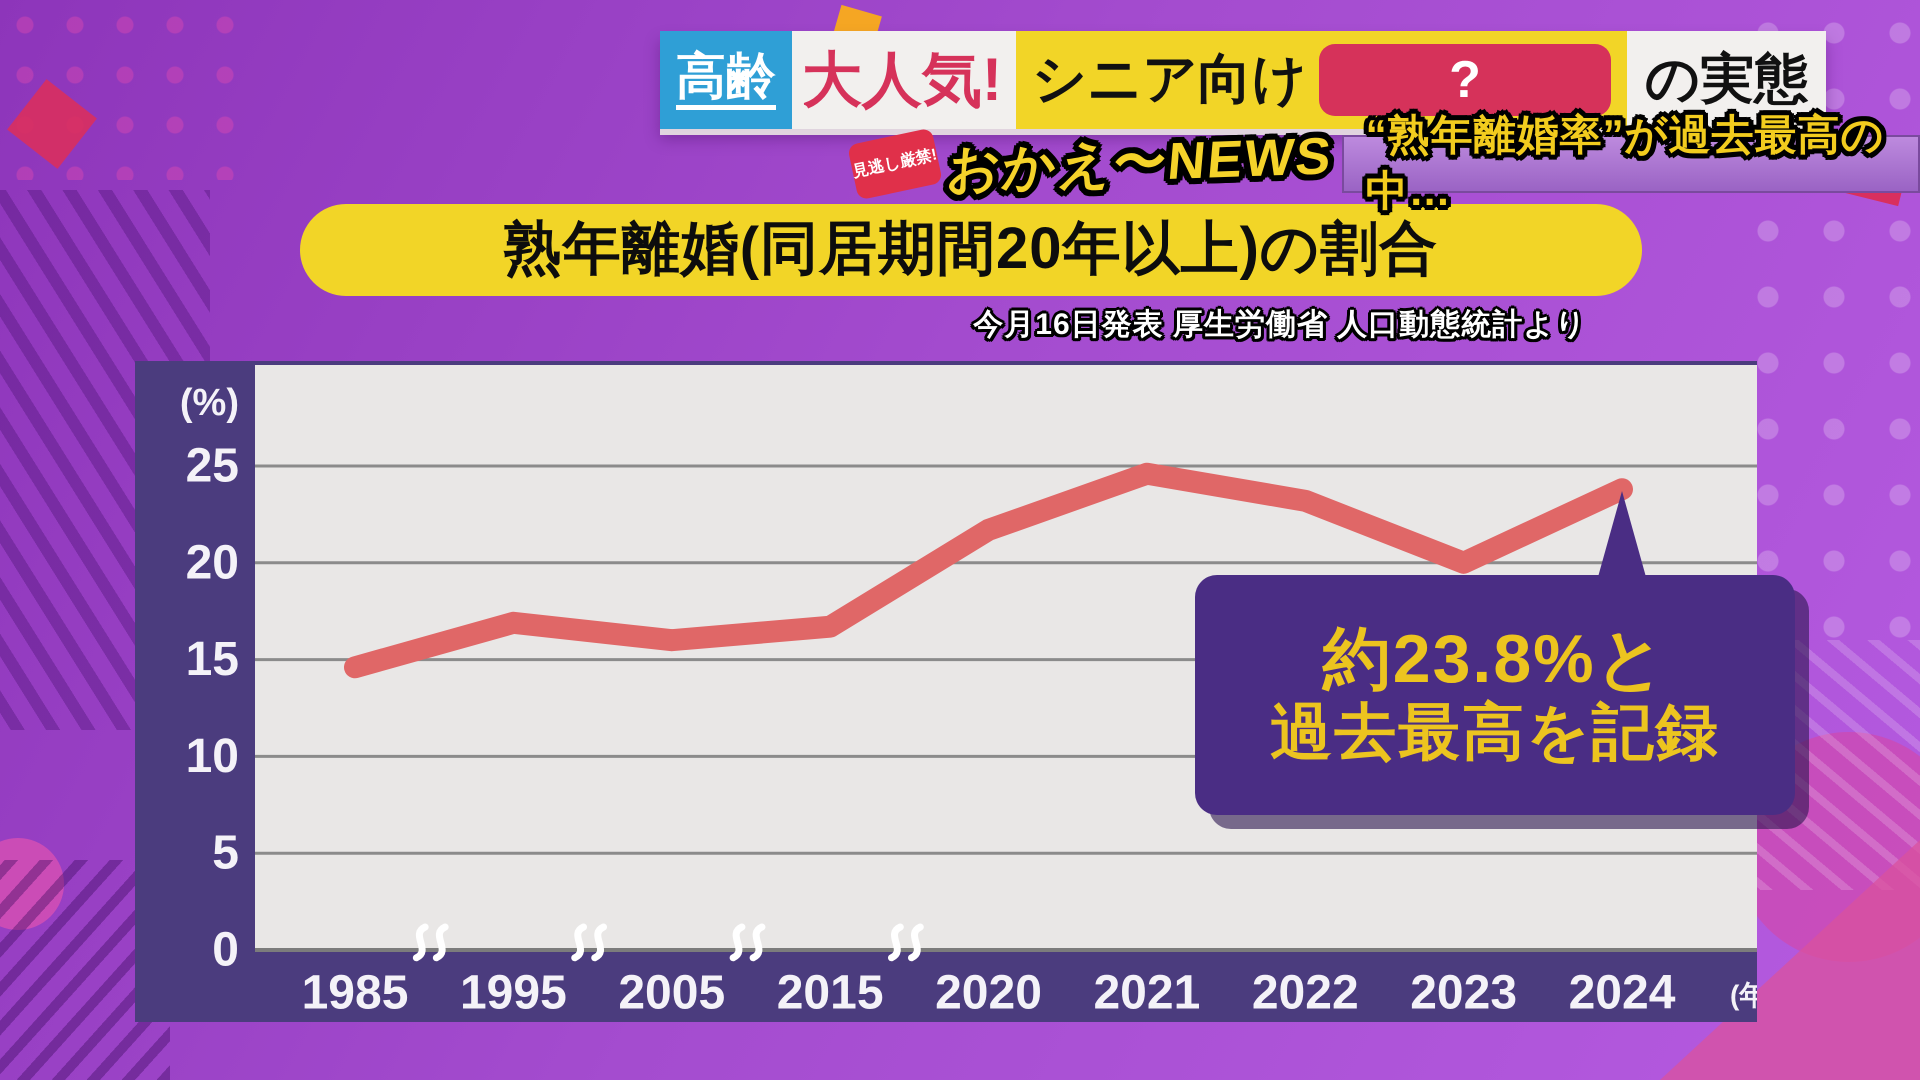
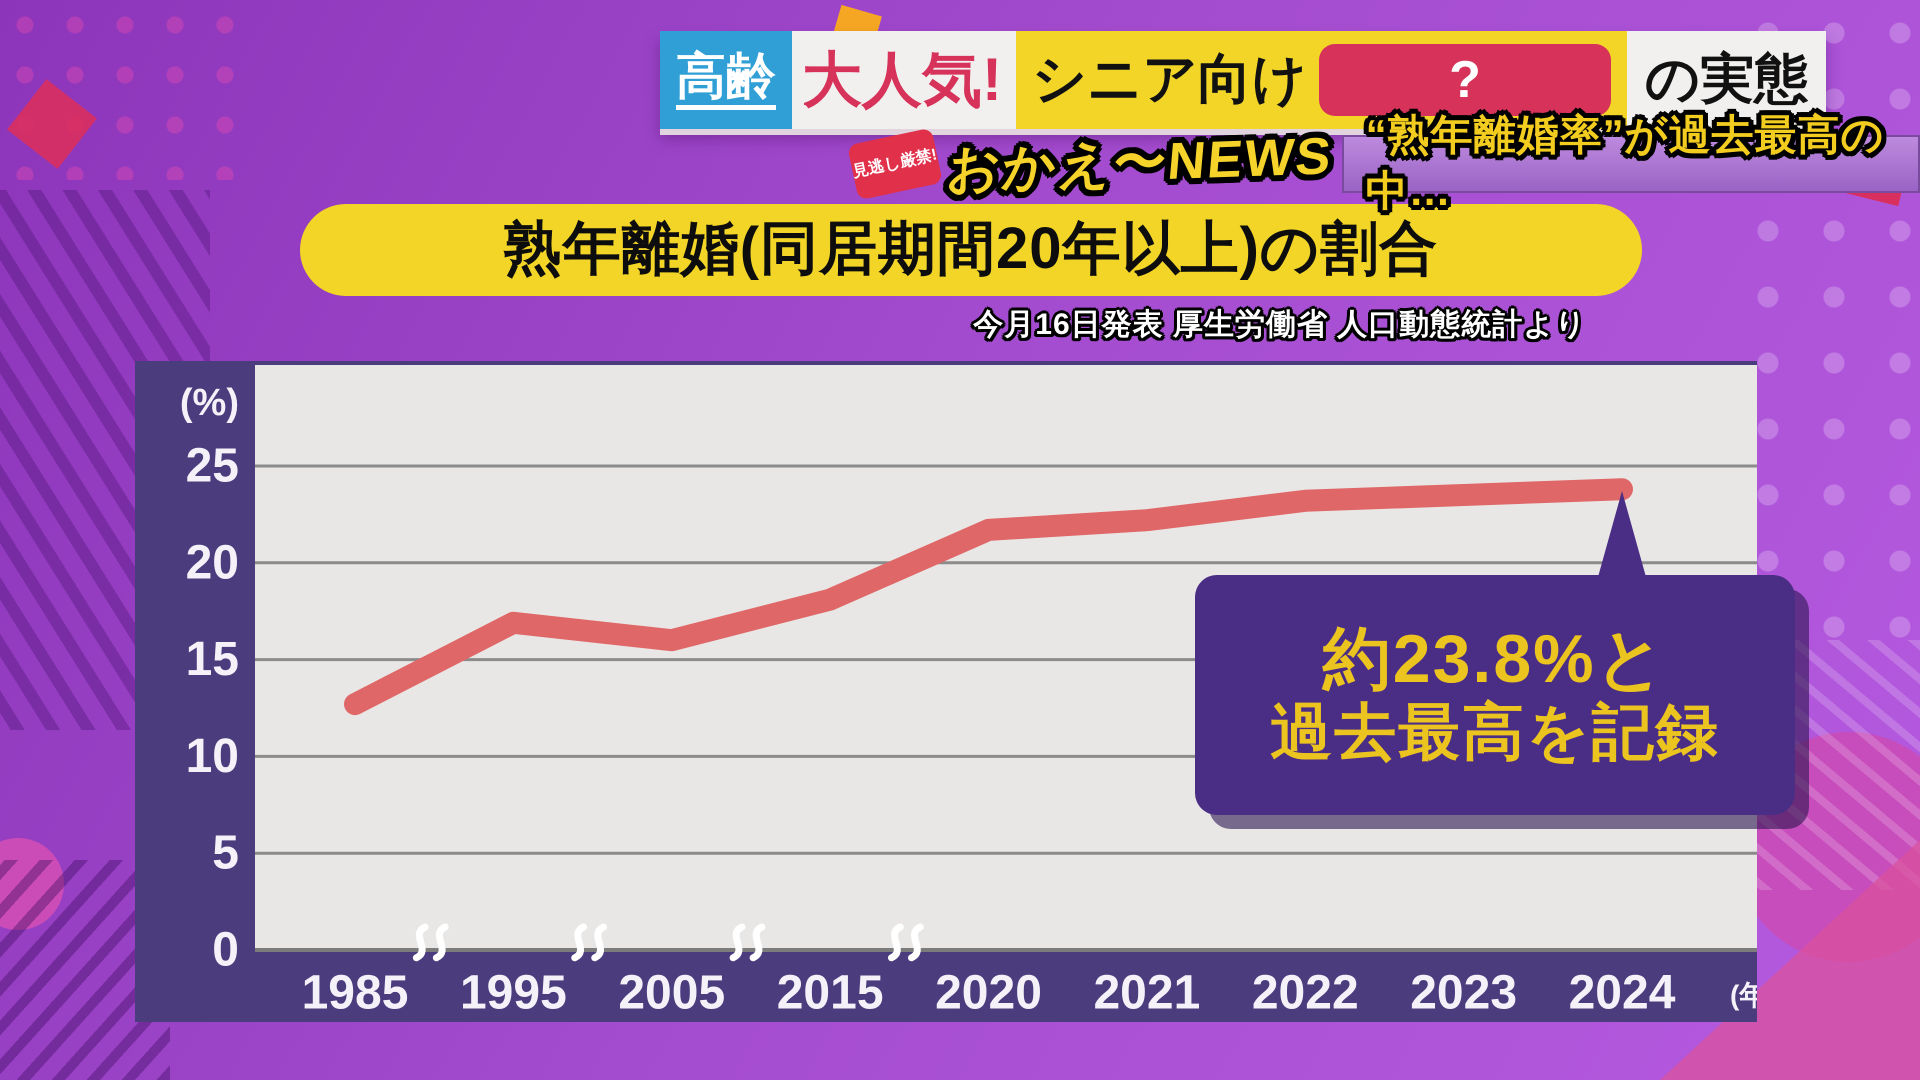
1985: 14.6 -> 12.7
2015: 16.7 -> 18.1
2021: 24.6 -> 22.2
2023: 20.0 -> 23.5
